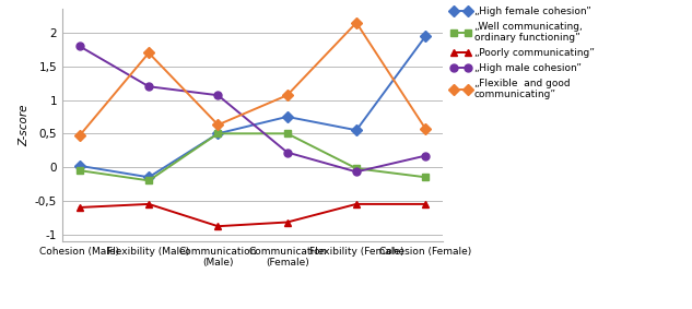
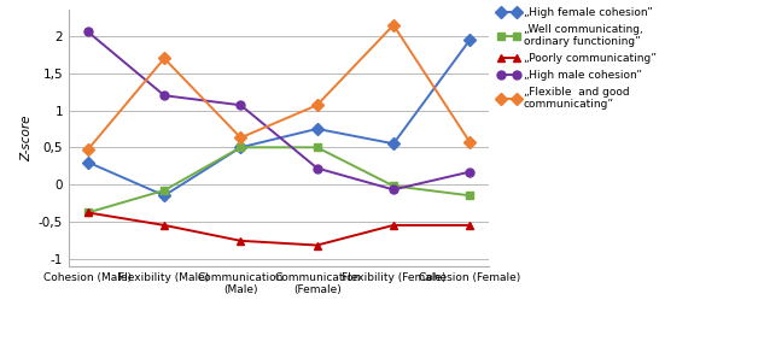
„High female cohesion”/Cohesion (Male): 0,02 -> 0,30
„Well communicating, ordinary functioning”/Cohesion (Male): -0,05 -> -0,38
„Poorly communicating”/Cohesion (Male): -0,60 -> -0,38
„High male cohesion”/Cohesion (Male): 1,80 -> 2,06
„Well communicating, ordinary functioning”/Flexibility (Male): -0,20 -> -0,08
„Poorly communicating”/Communication (Male): -0,88 -> -0,76
